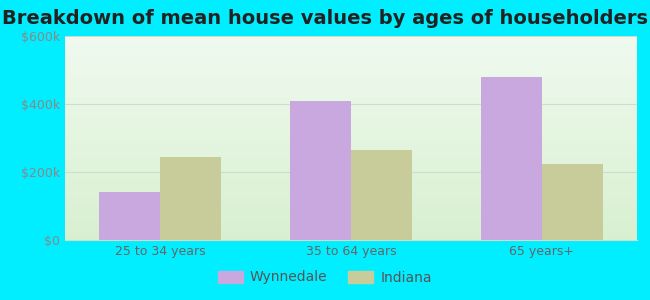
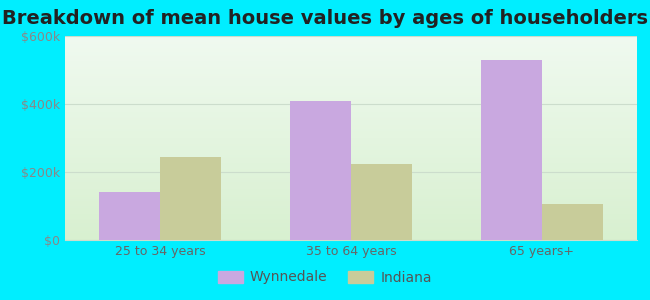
Indiana/35 to 64 years: $265k -> $225k
Wynnedale/65 years+: $480k -> $530k
Indiana/65 years+: $225k -> $105k
